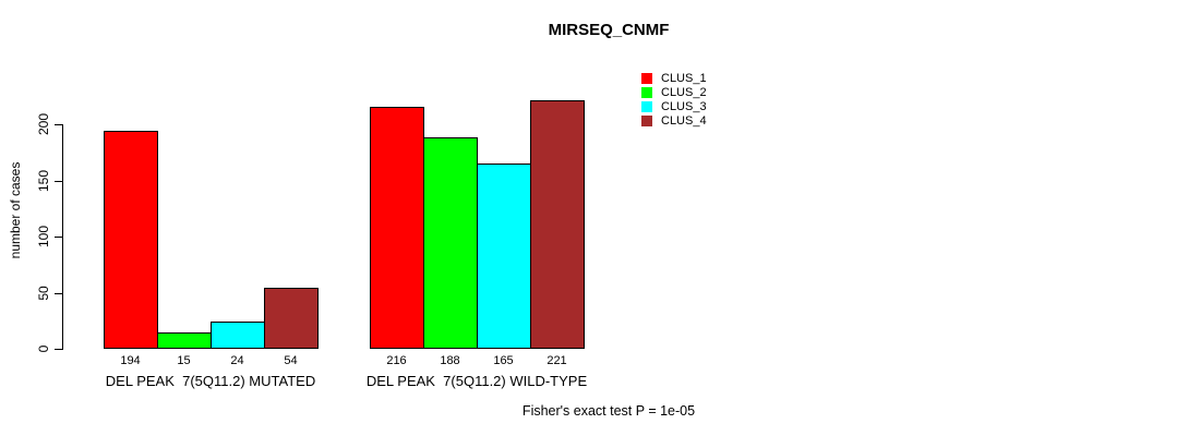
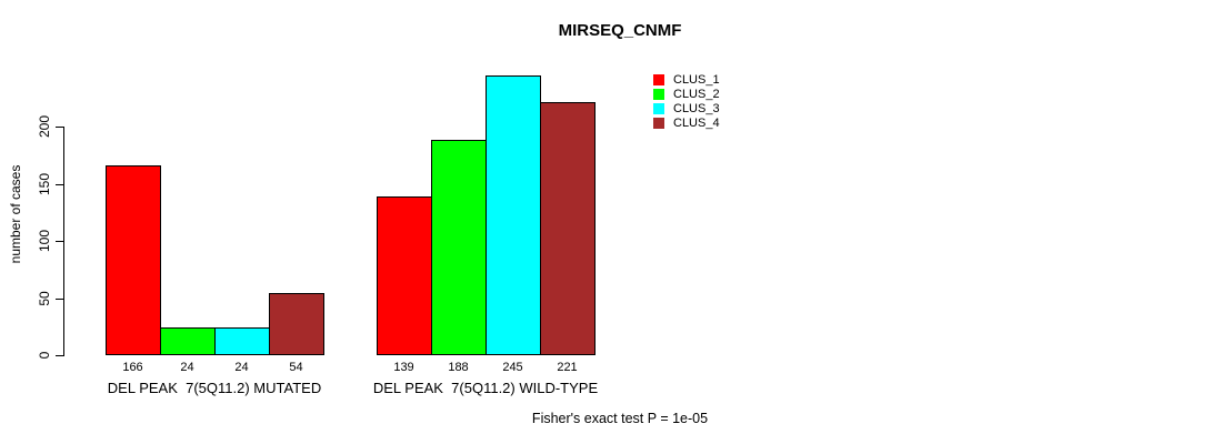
CLUS_1/DEL PEAK 7(5Q11.2) MUTATED: 194 -> 166
CLUS_2/DEL PEAK 7(5Q11.2) MUTATED: 15 -> 24
CLUS_1/DEL PEAK 7(5Q11.2) WILD-TYPE: 216 -> 139
CLUS_3/DEL PEAK 7(5Q11.2) WILD-TYPE: 165 -> 245
